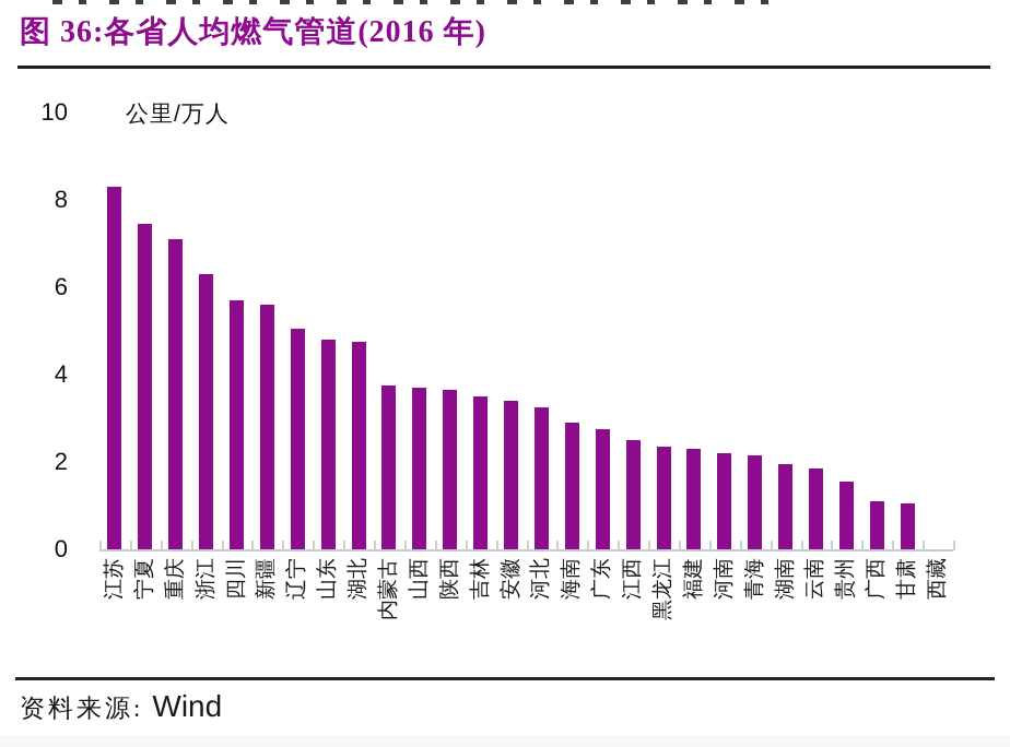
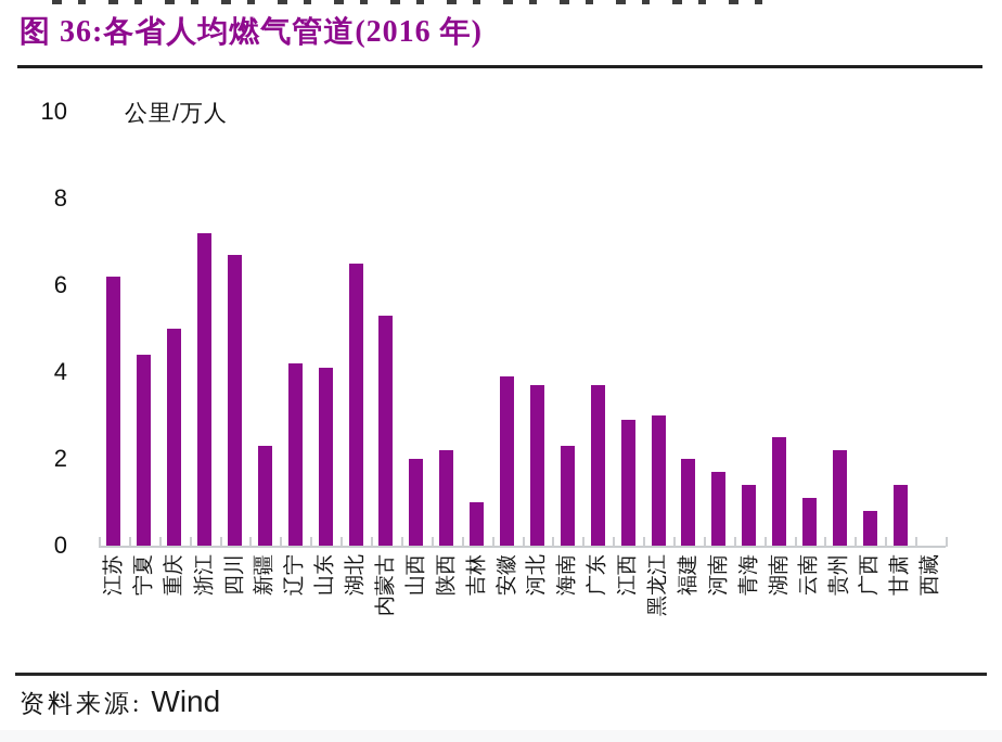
江苏: 8.3 -> 6.2
宁夏: 7.5 -> 4.4
重庆: 7.1 -> 5.0
浙江: 6.3 -> 7.2
四川: 5.7 -> 6.7
新疆: 5.6 -> 2.3
辽宁: 5.0 -> 4.2
山东: 4.8 -> 4.1
湖北: 4.8 -> 6.5
内蒙古: 3.8 -> 5.3
山西: 3.7 -> 2.0
陕西: 3.6 -> 2.2
吉林: 3.5 -> 1.0
安徽: 3.4 -> 3.9
河北: 3.2 -> 3.7
海南: 2.9 -> 2.3
广东: 2.8 -> 3.7
江西: 2.5 -> 2.9
黑龙江: 2.4 -> 3.0
福建: 2.3 -> 2.0
河南: 2.2 -> 1.7
青海: 2.1 -> 1.4
湖南: 1.9 -> 2.5
云南: 1.9 -> 1.1
贵州: 1.6 -> 2.2
广西: 1.1 -> 0.8
甘肃: 1.1 -> 1.4
